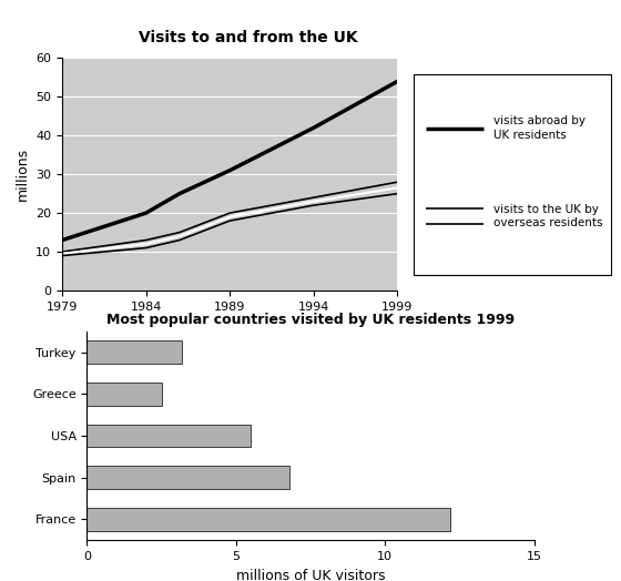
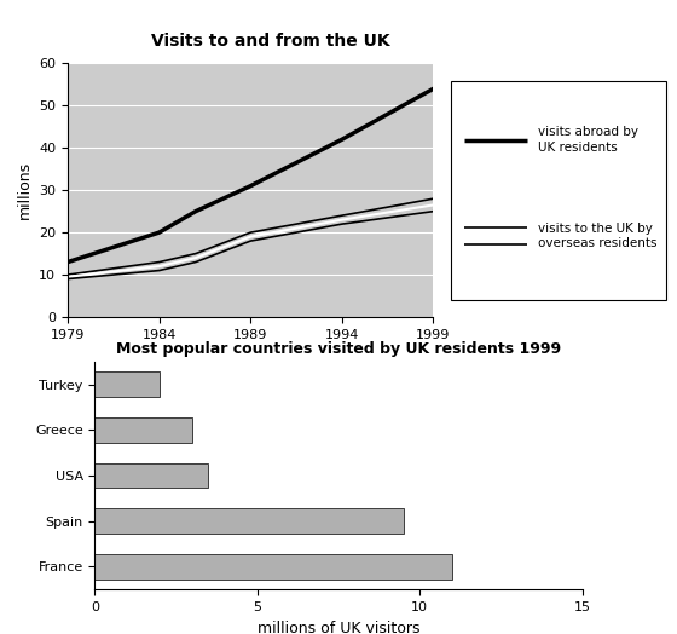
Most popular countries visited by UK residents 1999/Turkey: 3.2 -> 2.0
Most popular countries visited by UK residents 1999/Greece: 2.5 -> 3.0
Most popular countries visited by UK residents 1999/USA: 5.5 -> 3.5
Most popular countries visited by UK residents 1999/Spain: 6.8 -> 9.5
Most popular countries visited by UK residents 1999/France: 12.2 -> 11.0
